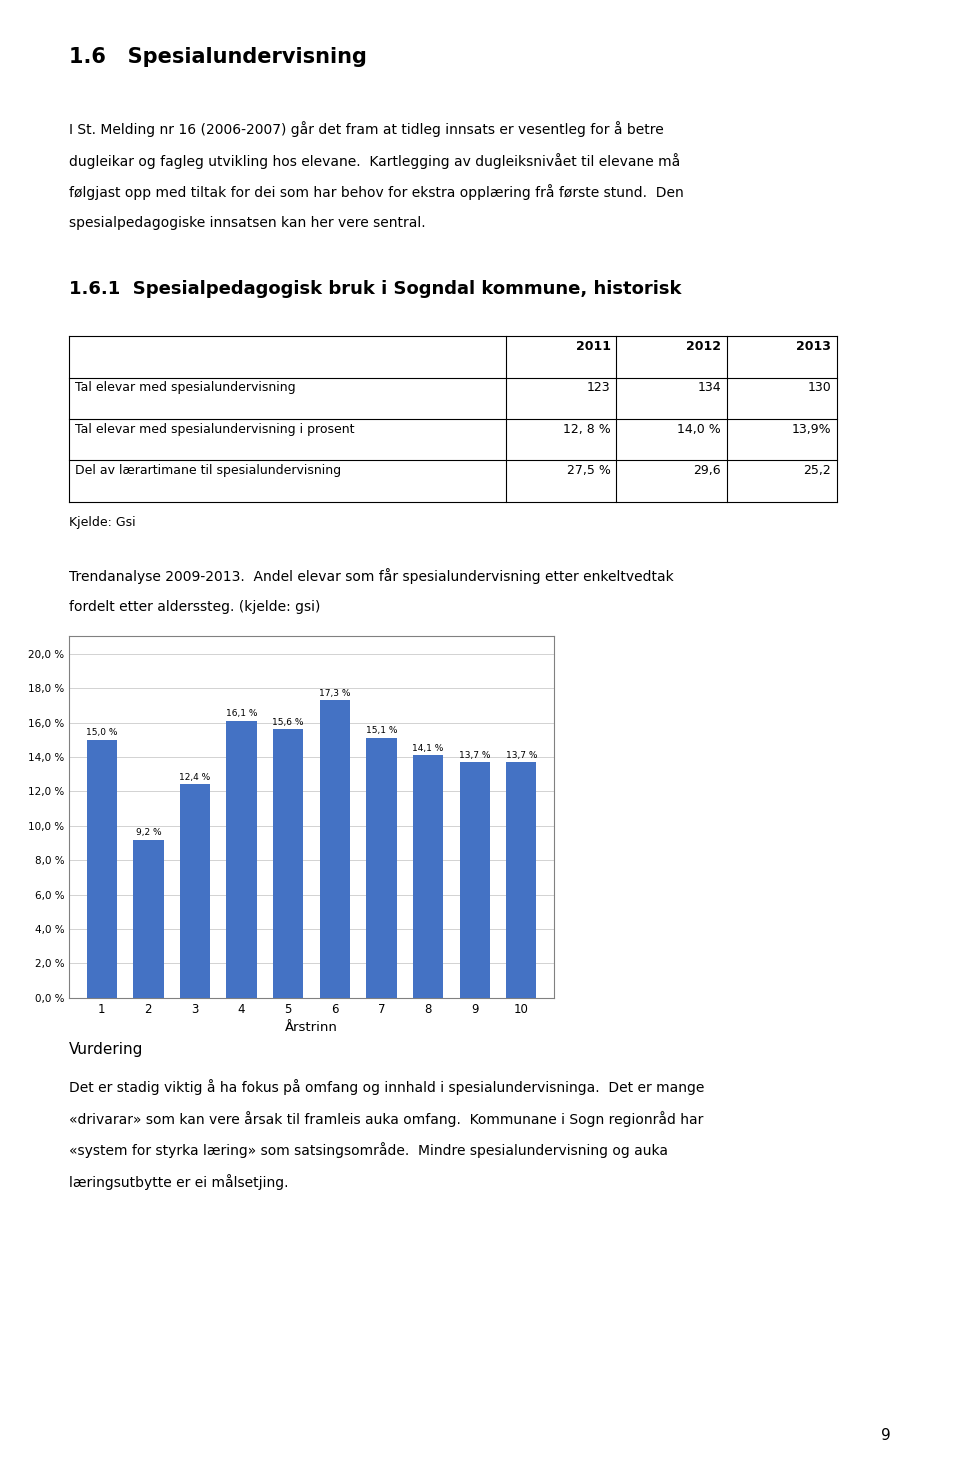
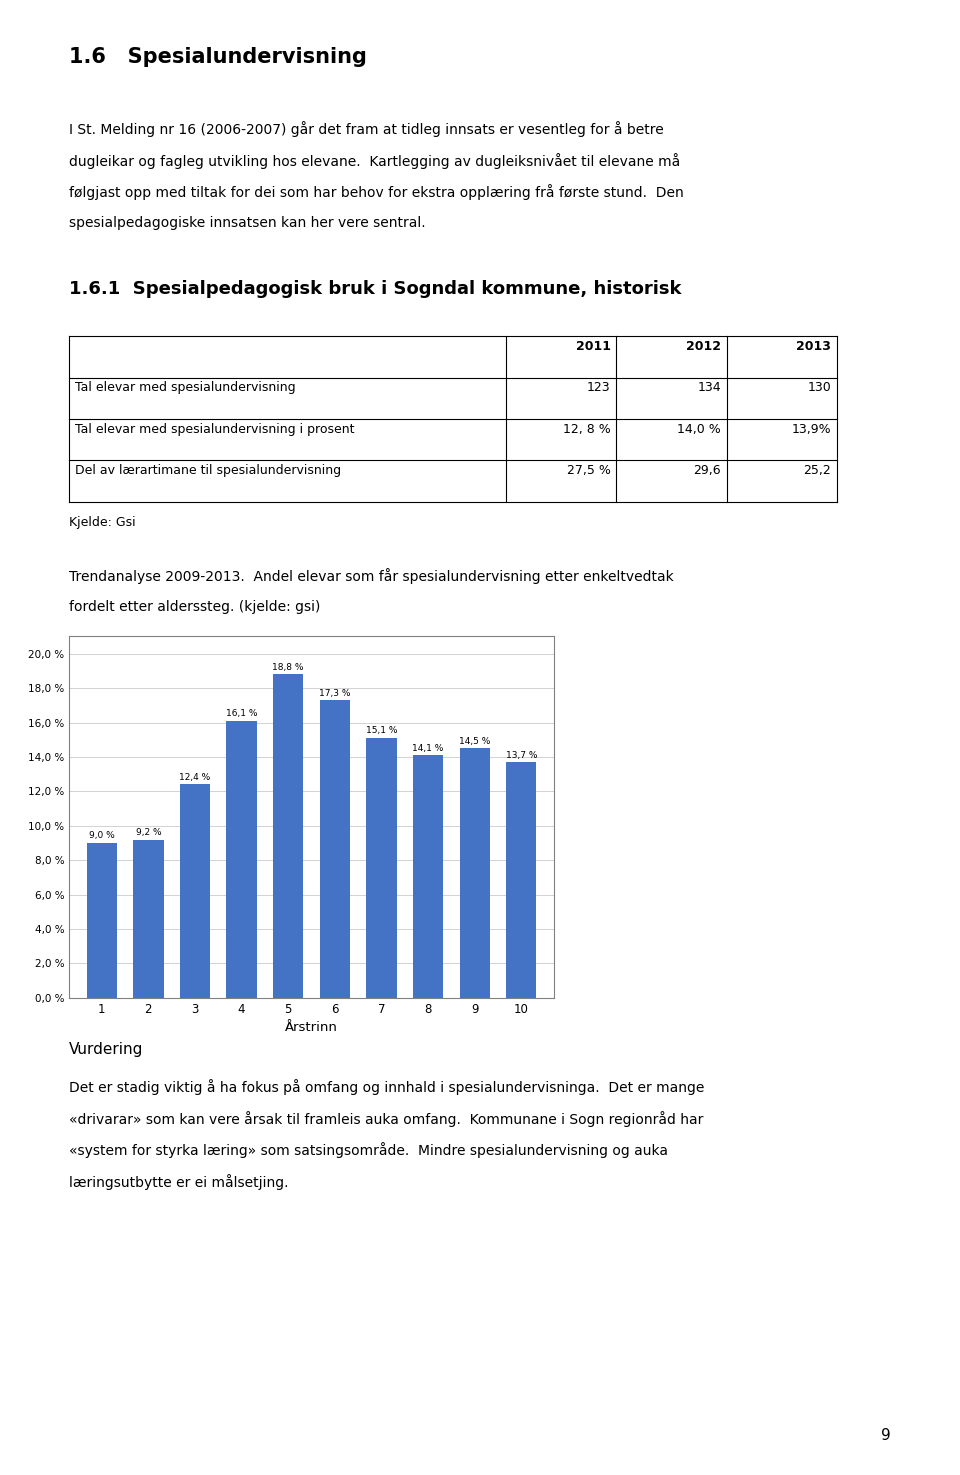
1: 15,0 -> 9,0
5: 15,6 -> 18,8
9: 13,7 -> 14,5
